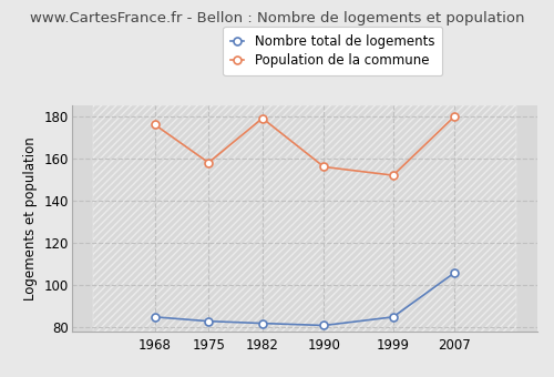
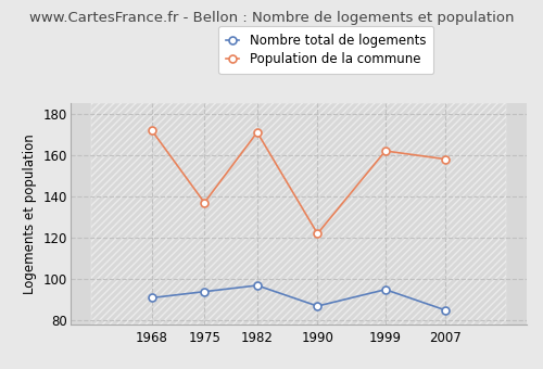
Nombre total de logements/1968: 85 -> 91
Population de la commune/1968: 176 -> 172
Nombre total de logements/1975: 83 -> 94
Population de la commune/1975: 158 -> 137
Nombre total de logements/1982: 82 -> 97
Population de la commune/1982: 179 -> 171
Nombre total de logements/1990: 81 -> 87
Population de la commune/1990: 156 -> 122
Nombre total de logements/1999: 85 -> 95
Population de la commune/1999: 152 -> 162
Nombre total de logements/2007: 106 -> 85
Population de la commune/2007: 180 -> 158
